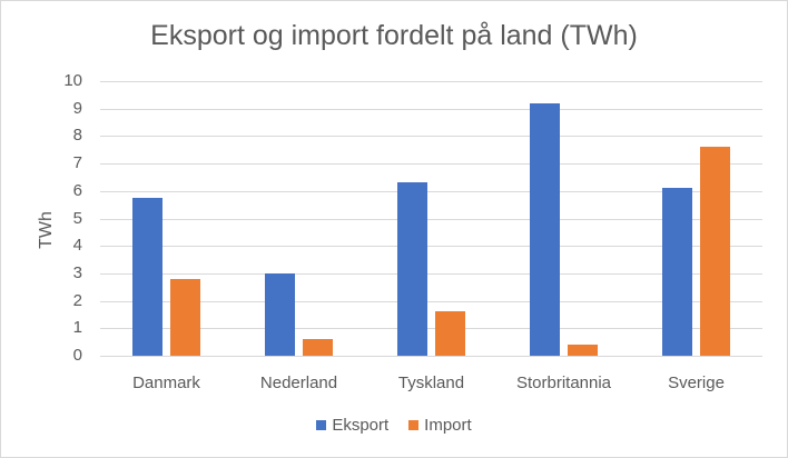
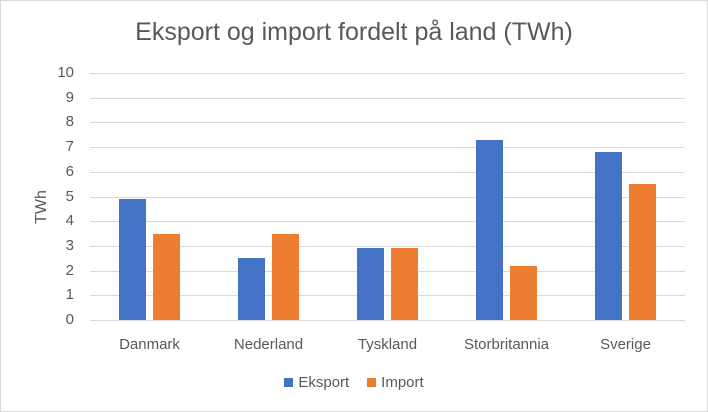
Eksport/Danmark: 5.8 -> 4.9
Import/Danmark: 2.8 -> 3.5
Eksport/Nederland: 3.0 -> 2.5
Import/Nederland: 0.6 -> 3.5
Eksport/Tyskland: 6.3 -> 2.9
Import/Tyskland: 1.6 -> 2.9
Eksport/Storbritannia: 9.2 -> 7.3
Import/Storbritannia: 0.4 -> 2.2
Eksport/Sverige: 6.1 -> 6.8
Import/Sverige: 7.6 -> 5.5
